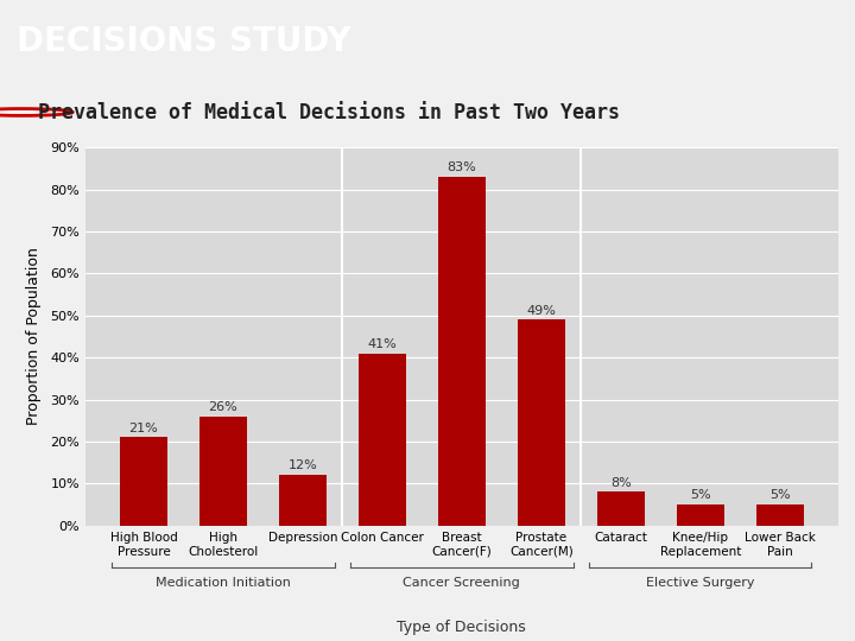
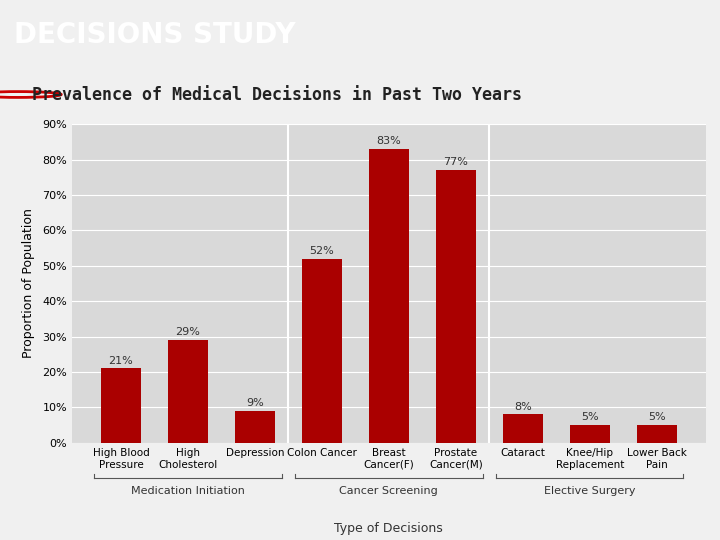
High Cholesterol: 26% -> 29%
Depression: 12% -> 9%
Colon Cancer: 41% -> 52%
Prostate Cancer(M): 49% -> 77%
